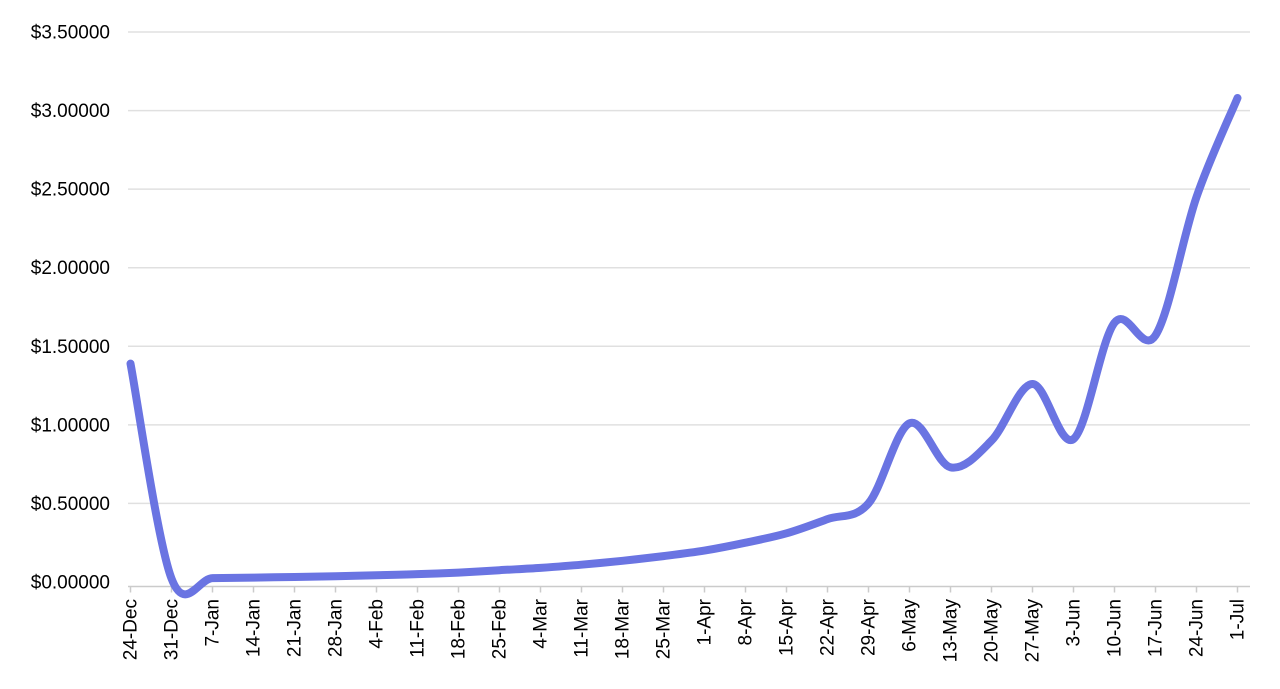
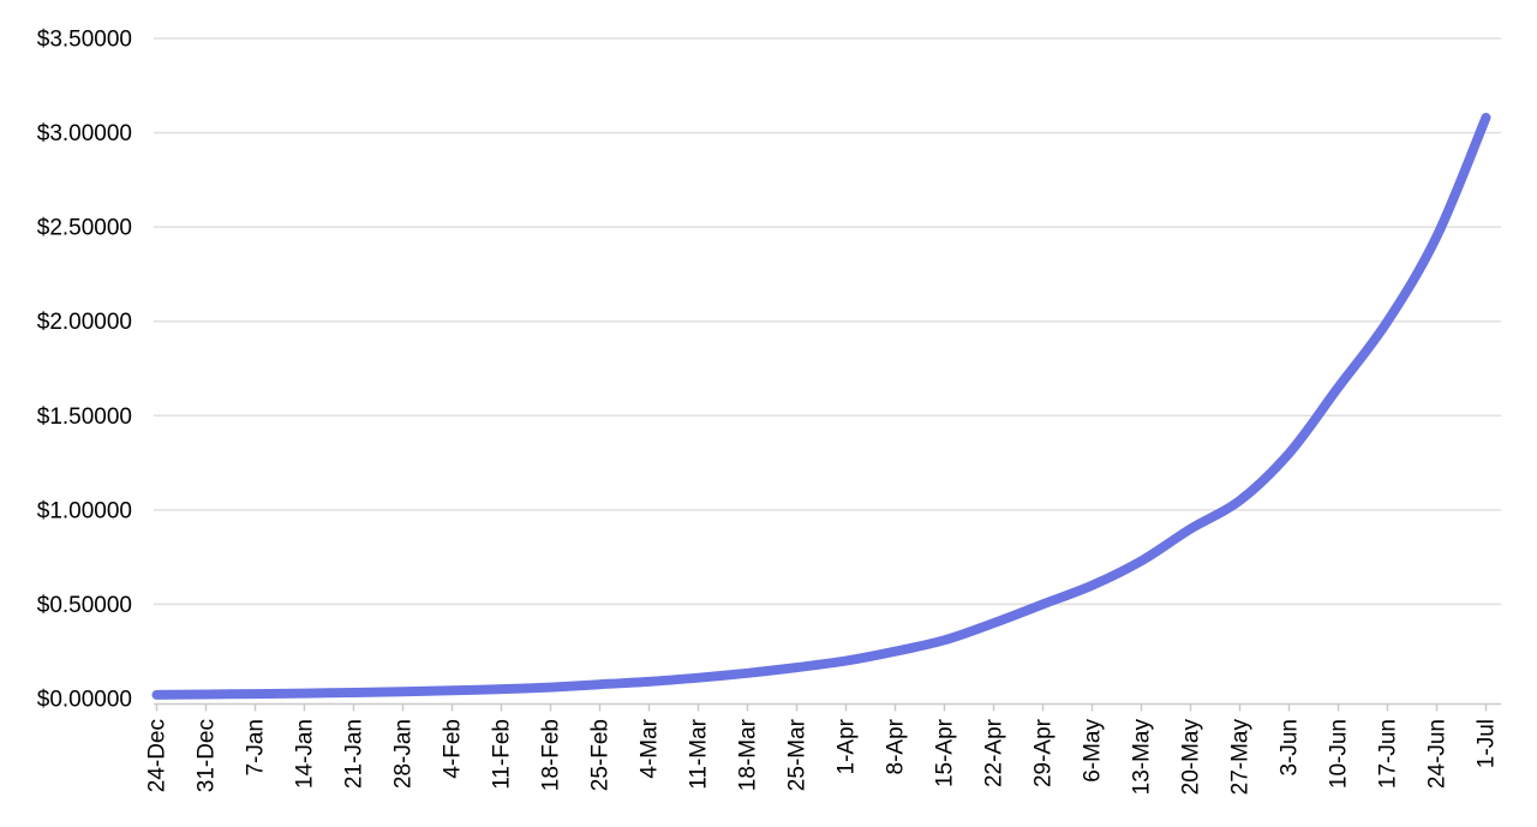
24-Dec: $1.39 -> $0.02
6-May: $1.01 -> $0.60
27-May: $1.26 -> $1.05
3-Jun: $0.91 -> $1.30
17-Jun: $1.57 -> $2.00
